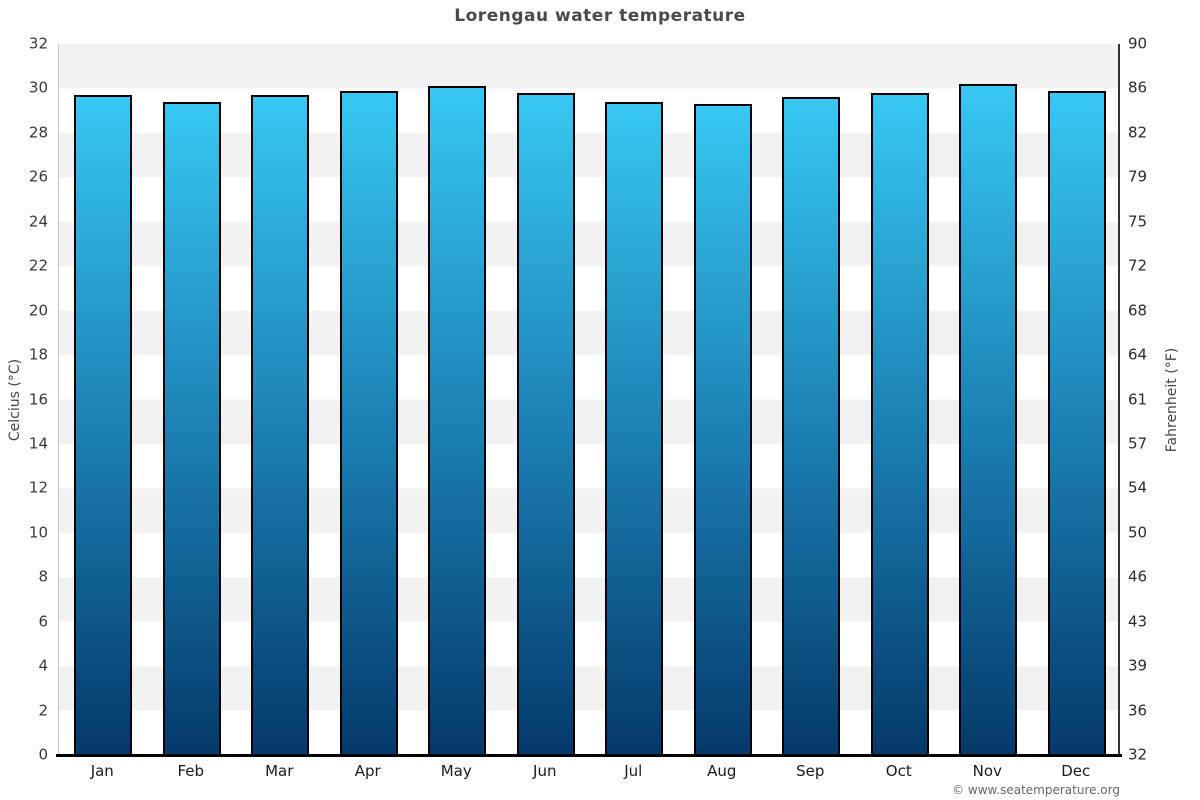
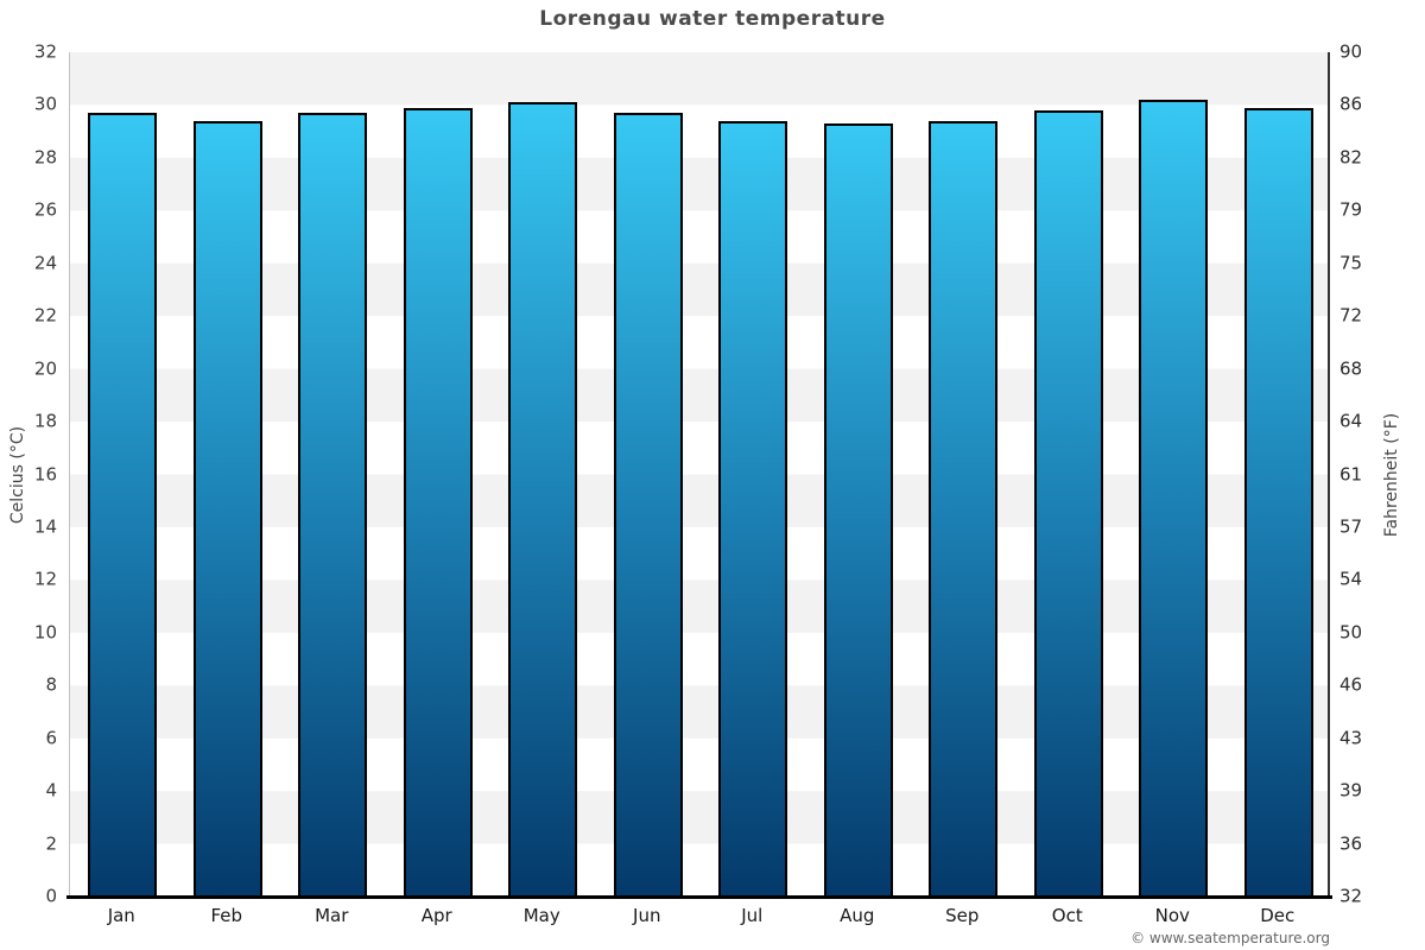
Jun: 29.8 -> 29.7
Sep: 29.6 -> 29.4
